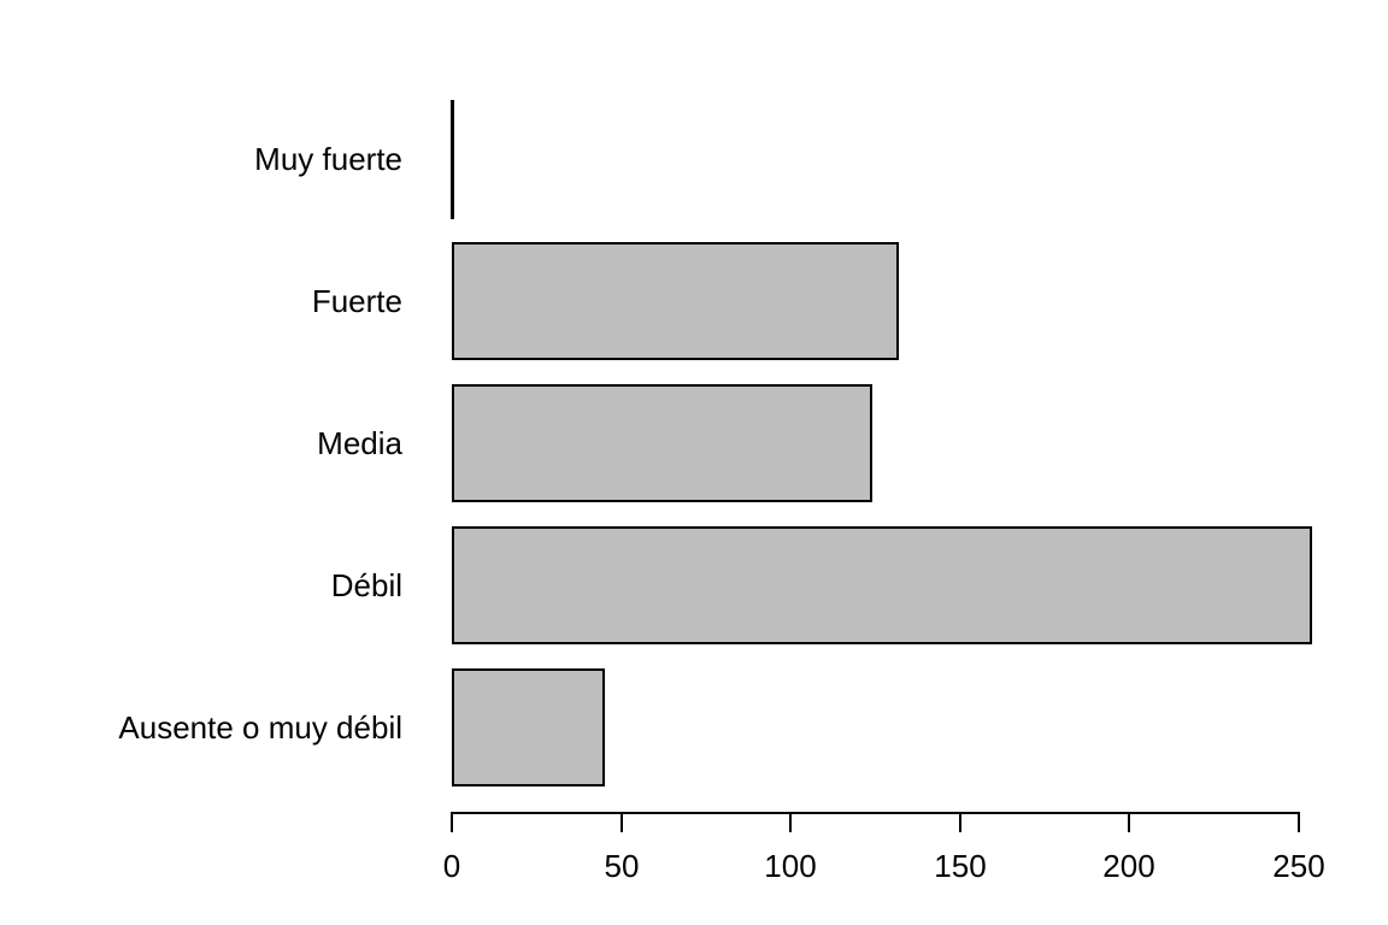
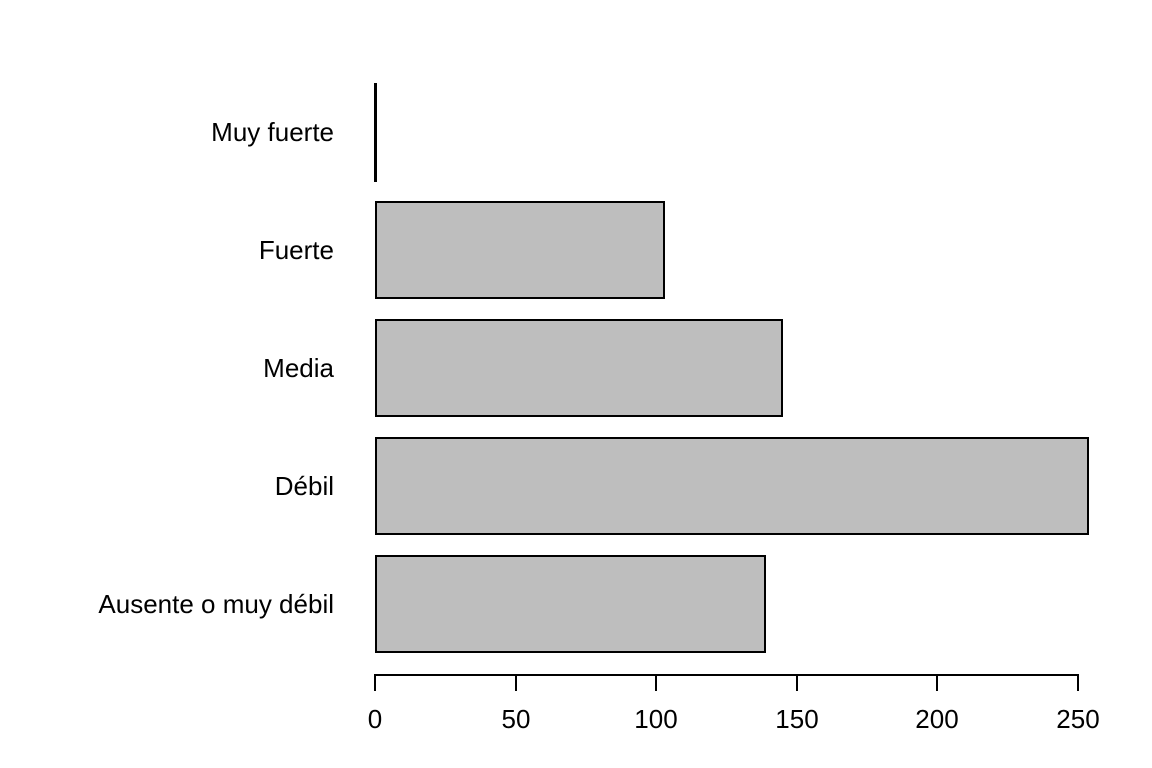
Fuerte: 132 -> 103
Media: 124 -> 145
Ausente o muy débil: 45 -> 139
